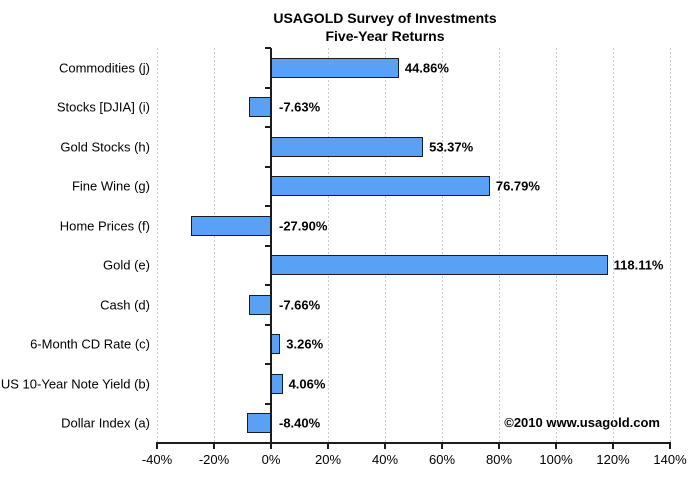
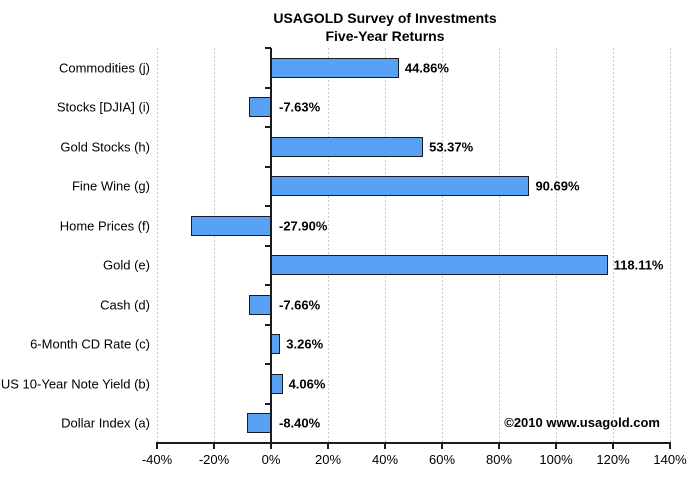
Fine Wine (g): 76.79% -> 90.69%
